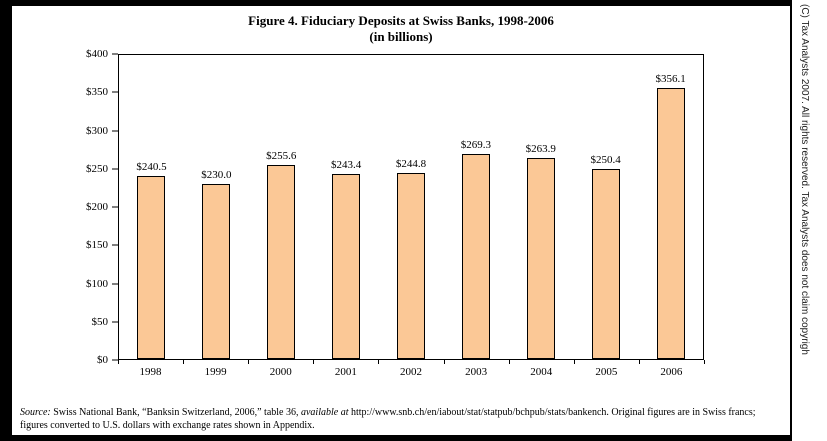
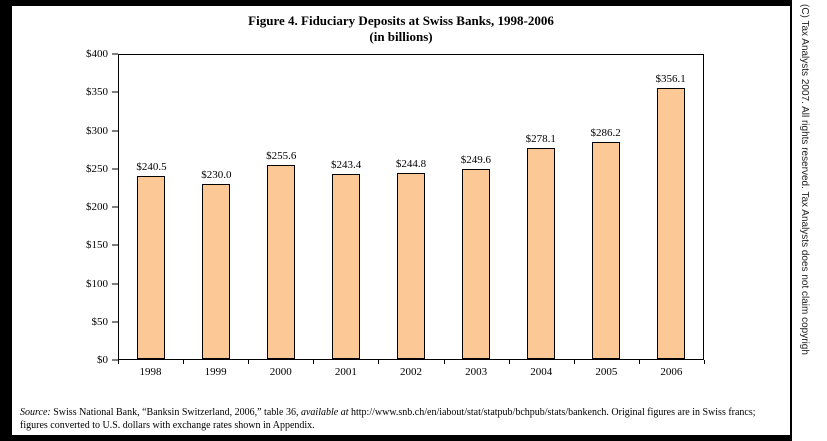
2003: $269.3 -> $249.6
2004: $263.9 -> $278.1
2005: $250.4 -> $286.2
